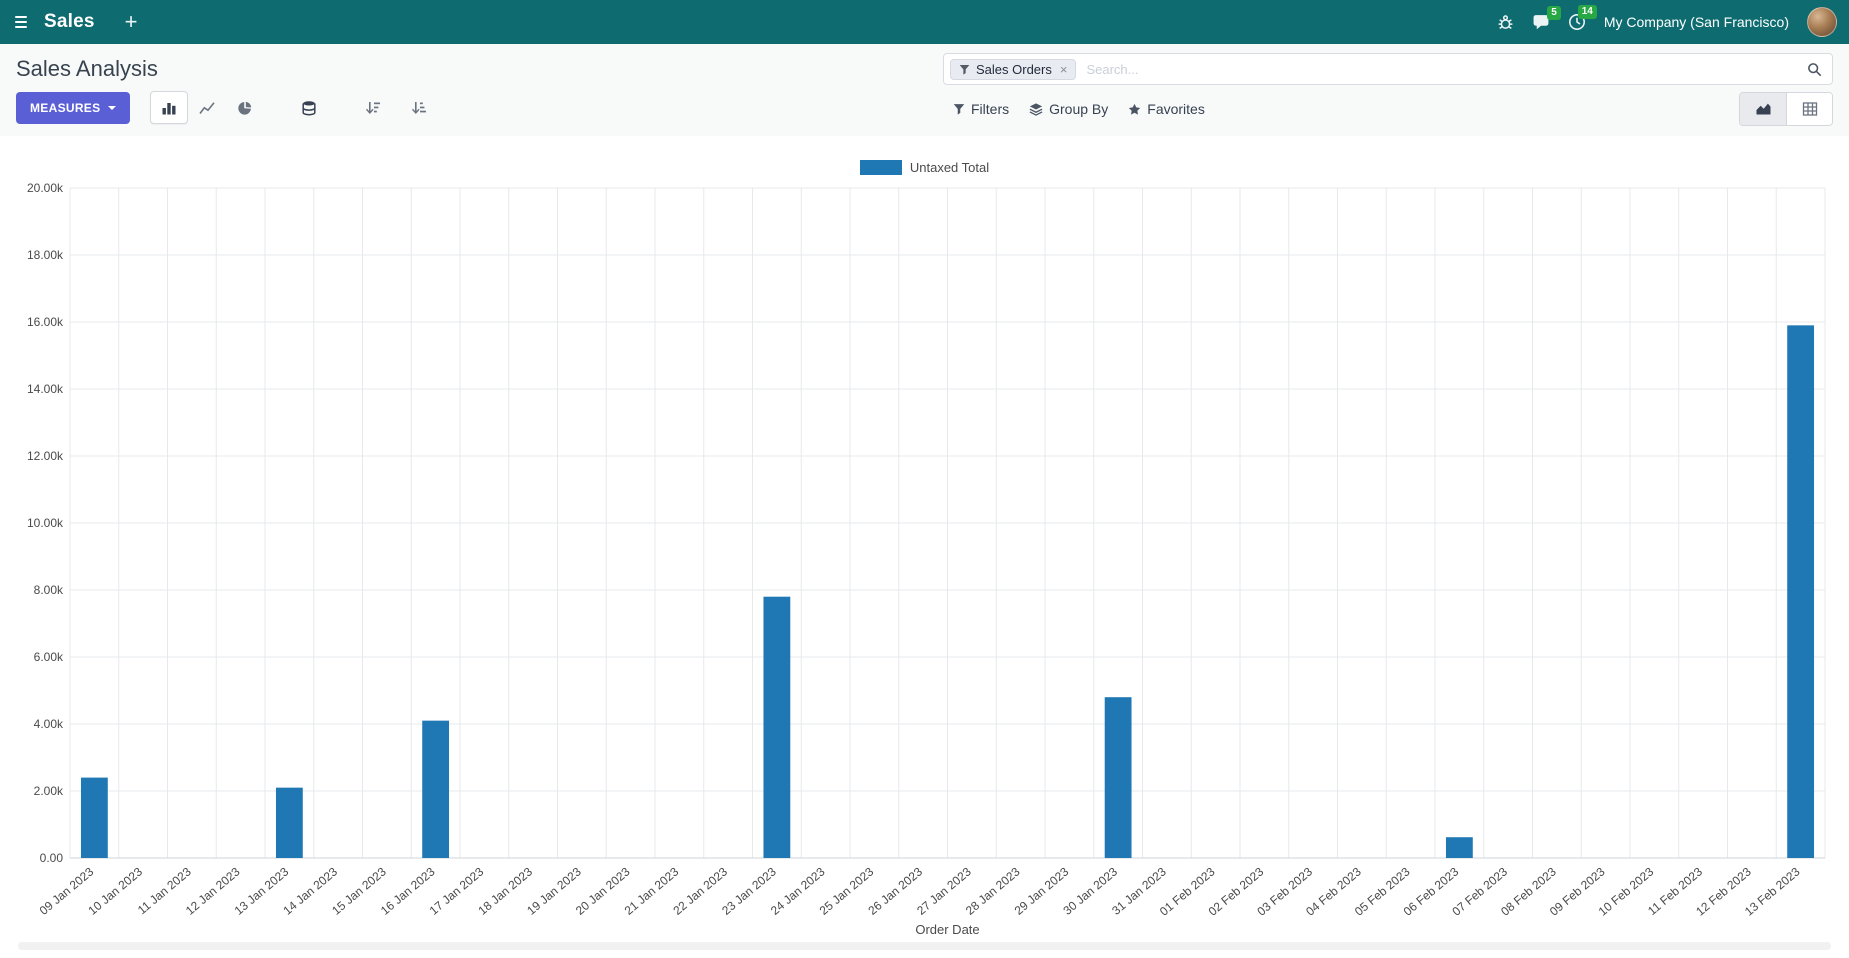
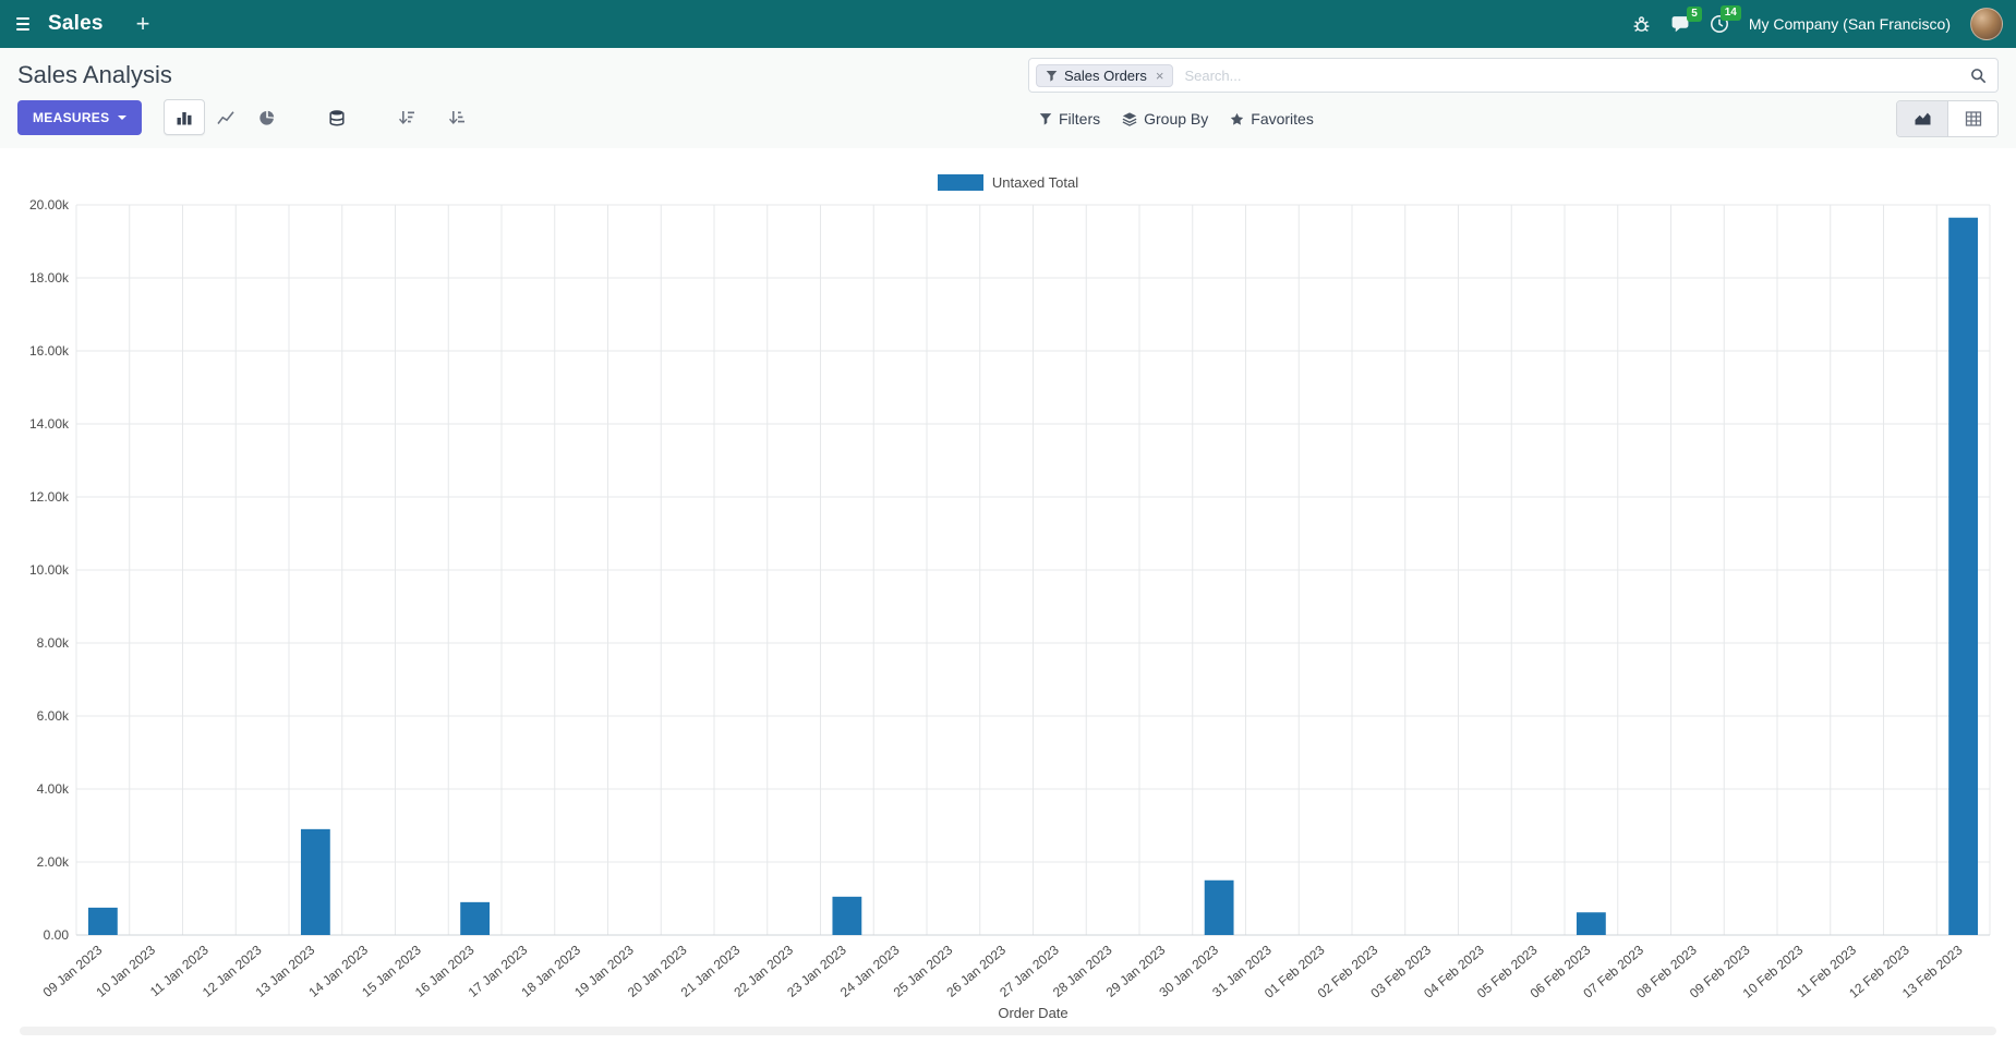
09 Jan 2023: 2.4k -> 0.8k
13 Jan 2023: 2.1k -> 2.9k
16 Jan 2023: 4.1k -> 0.9k
23 Jan 2023: 7.8k -> 1.0k
30 Jan 2023: 4.8k -> 1.5k
13 Feb 2023: 15.9k -> 19.6k
